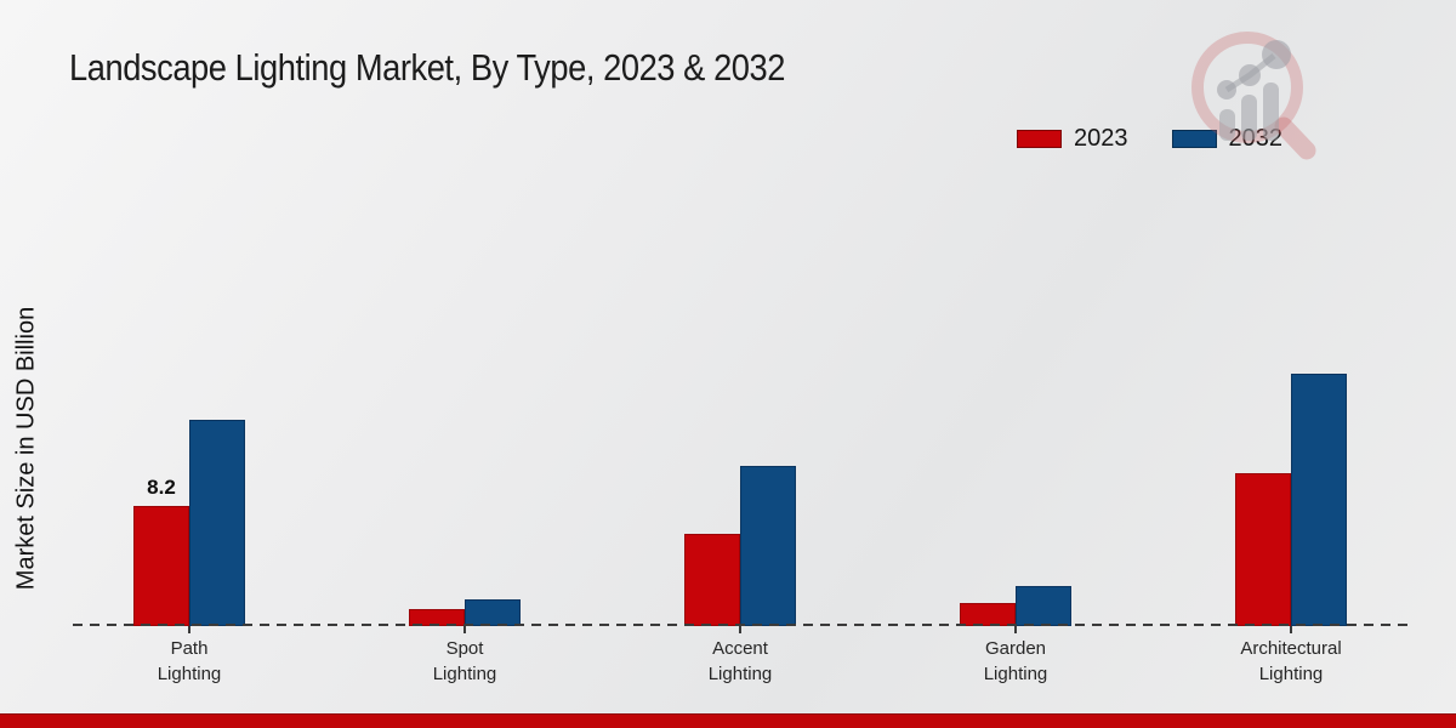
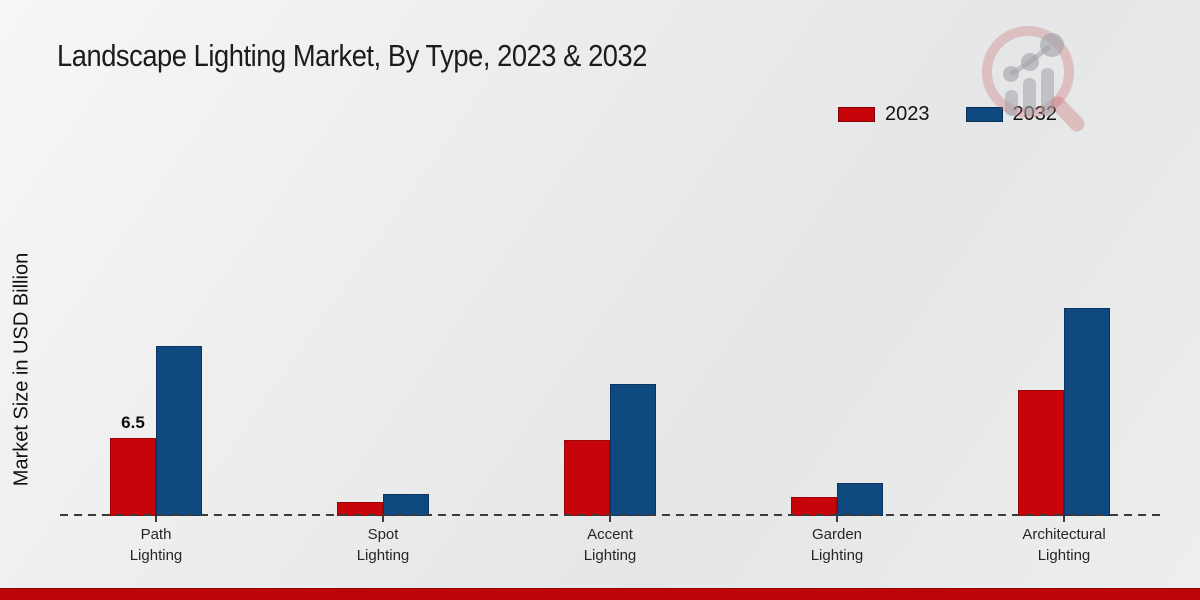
2023/Path Lighting: 8.2 -> 6.5
